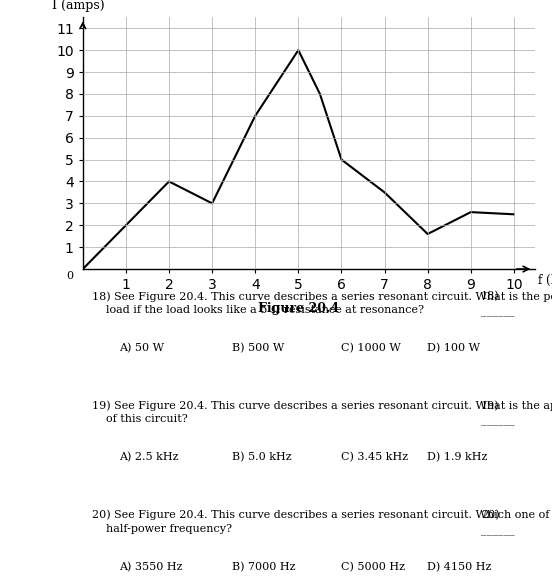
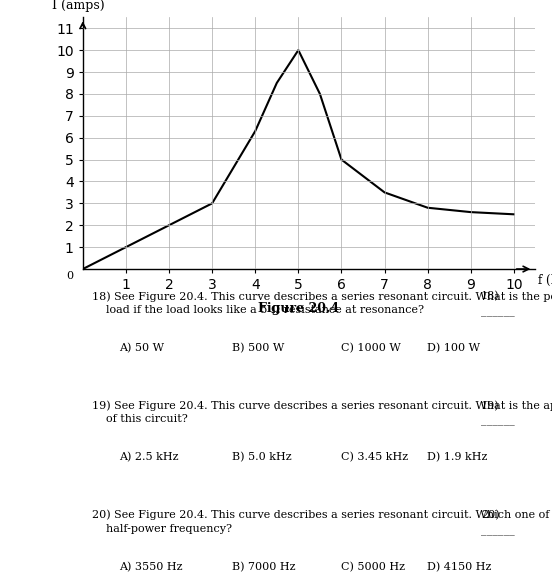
1: 2.0 -> 1.0
2: 4.0 -> 2.0
4: 7.0 -> 6.3
8: 1.6 -> 2.8
